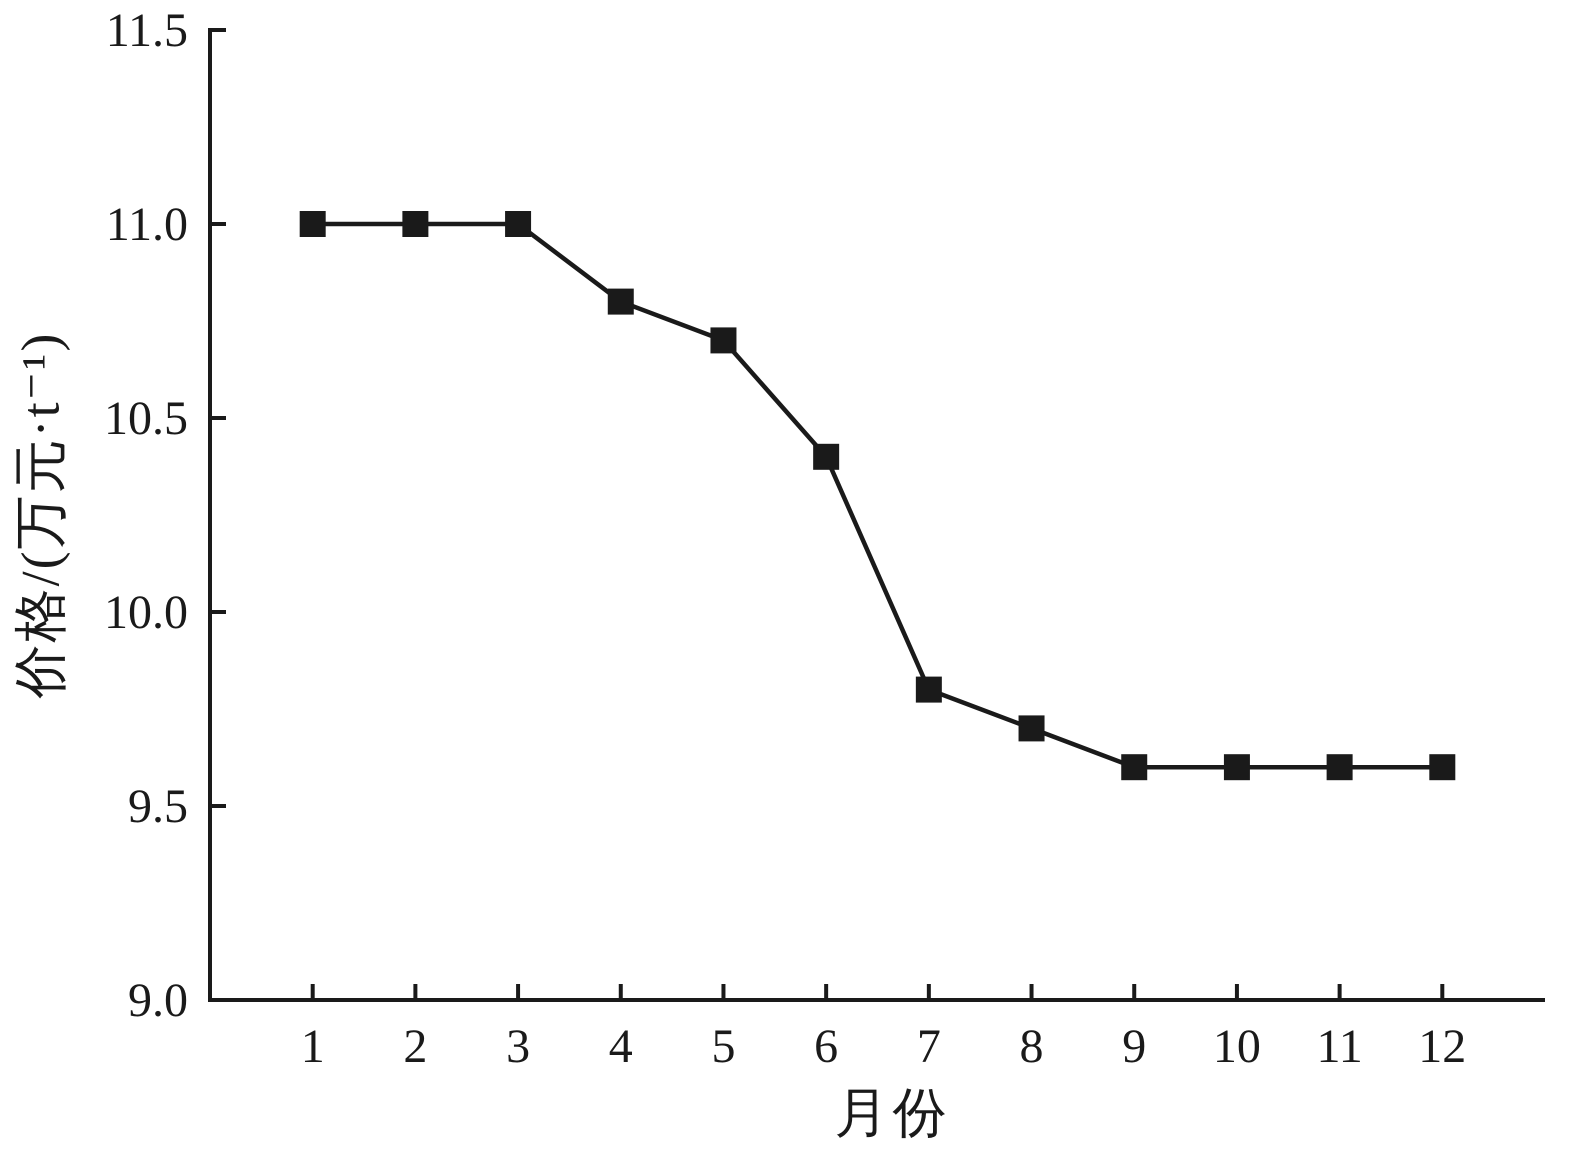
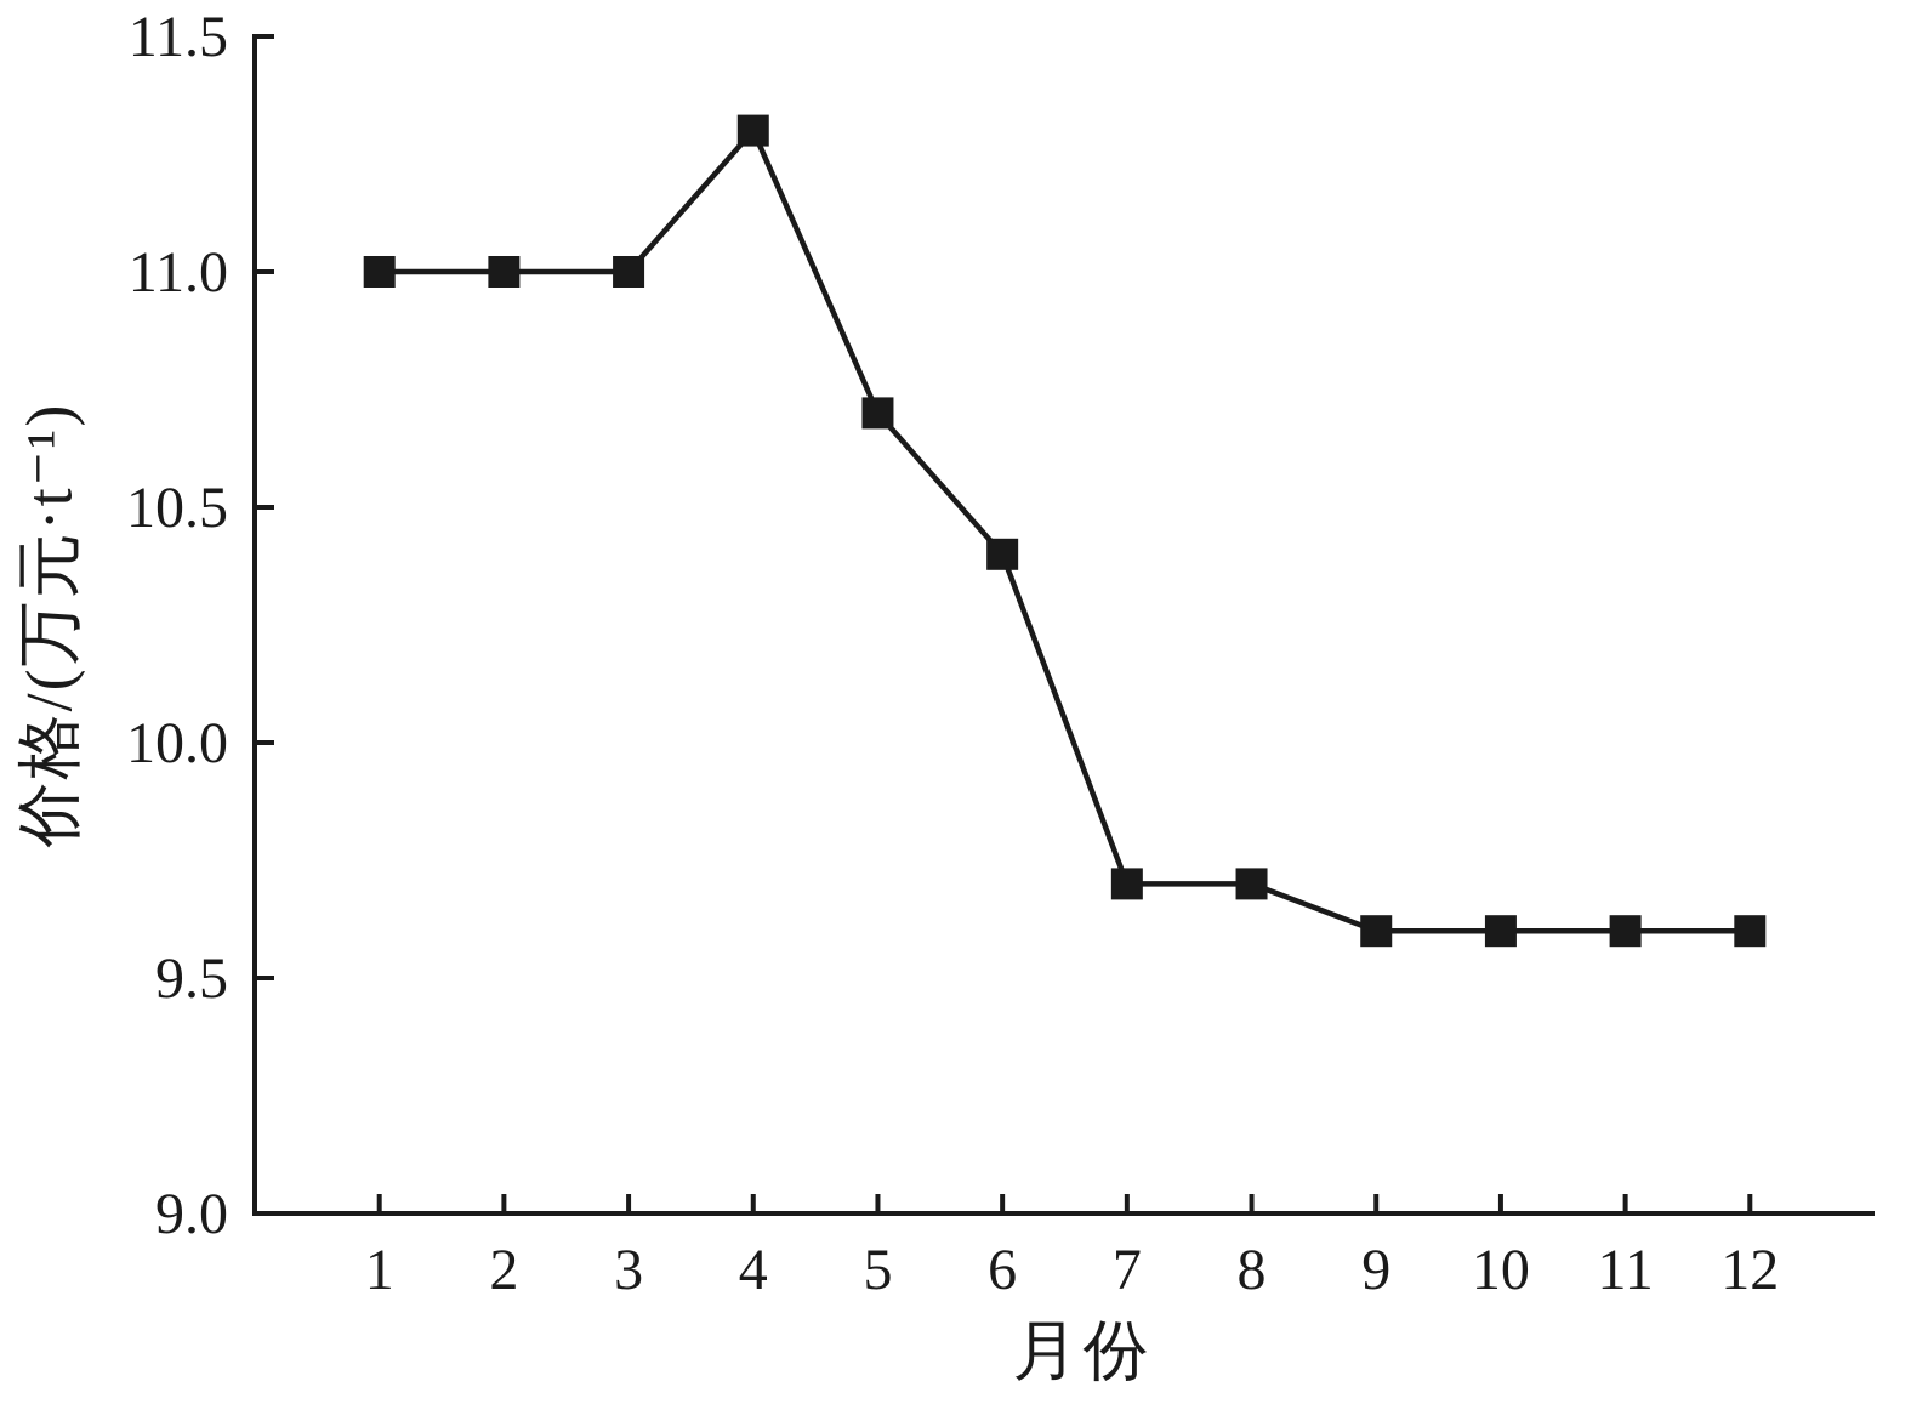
4: 10.8 -> 11.3
7: 9.8 -> 9.7
